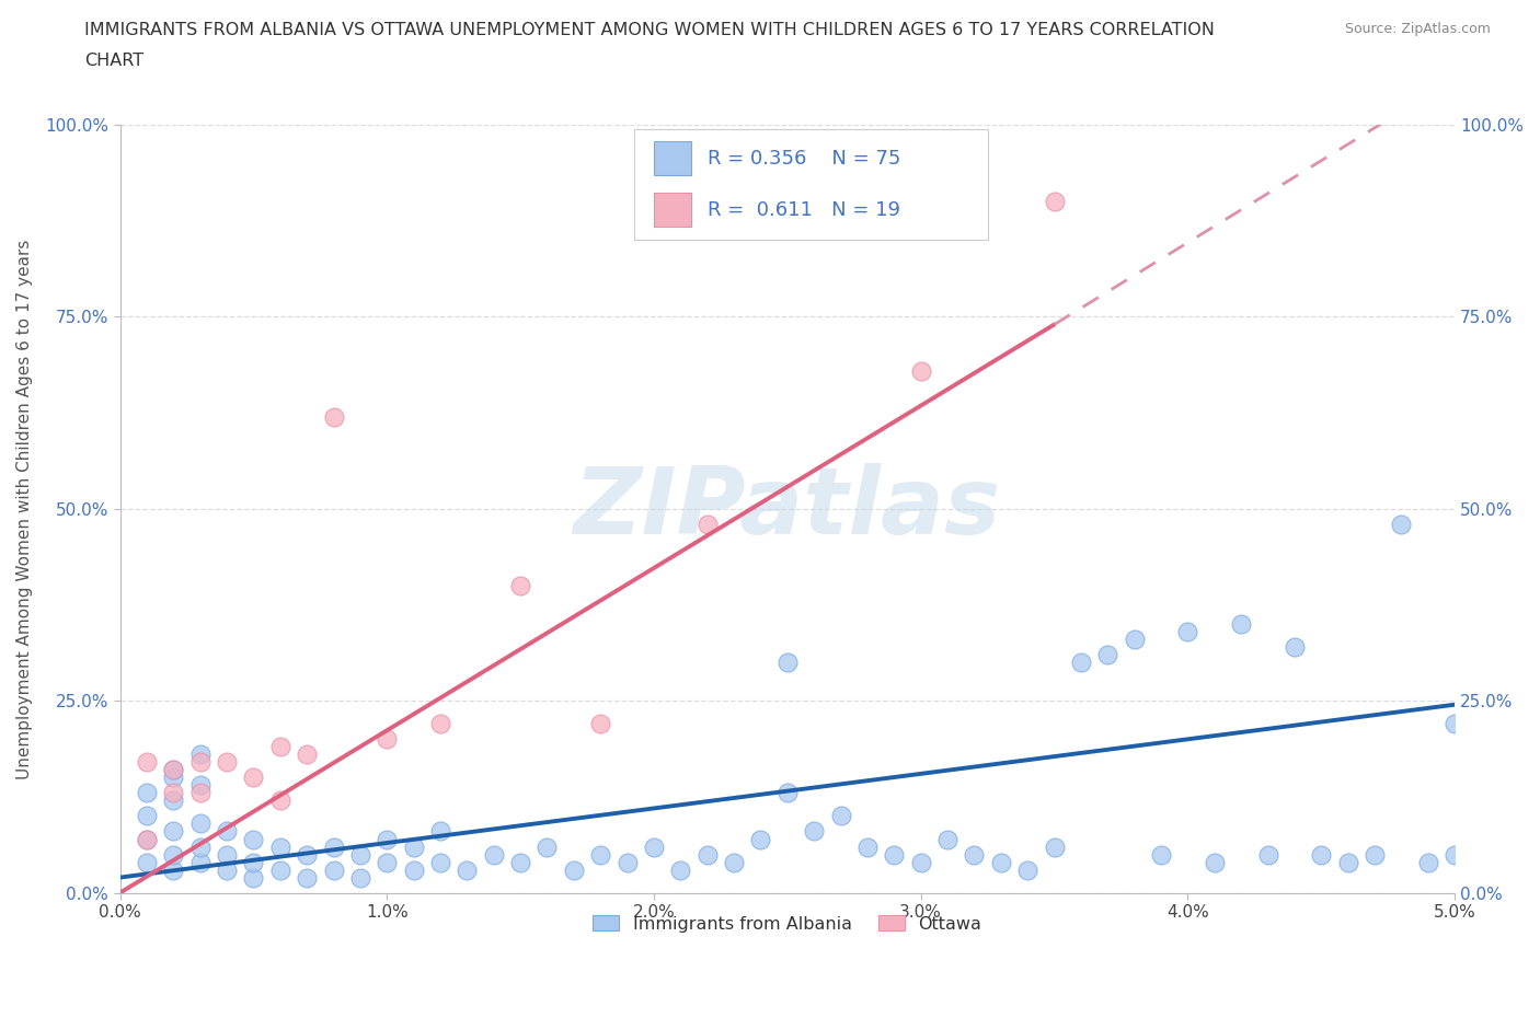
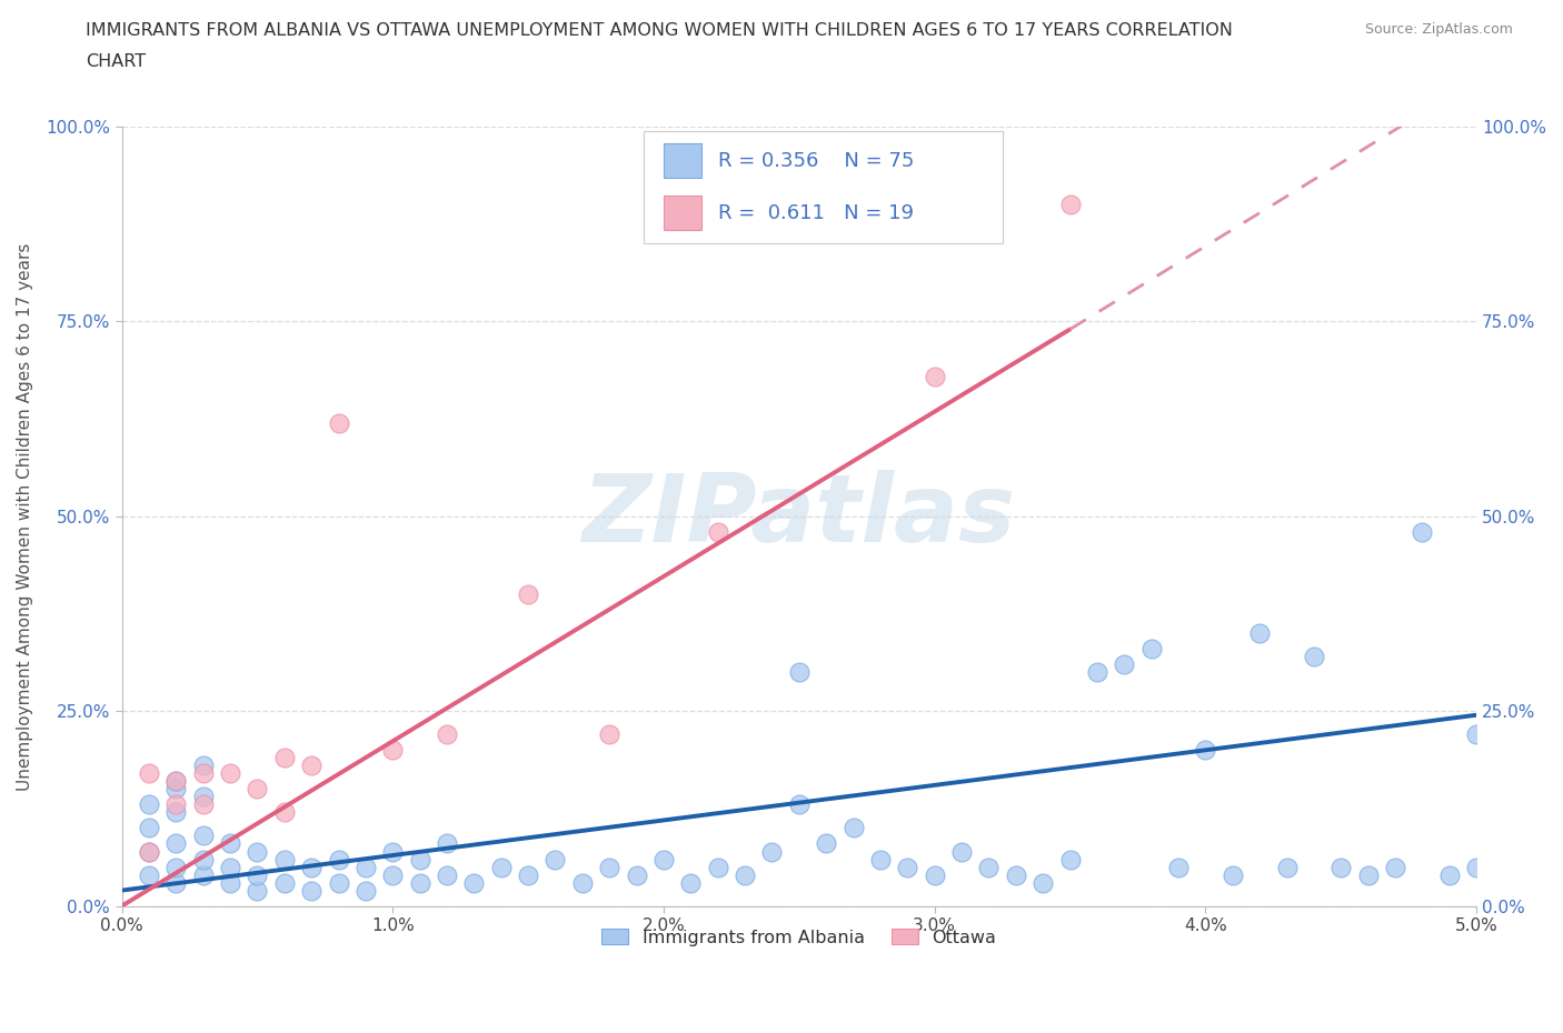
Immigrants from Albania/4.0%: 34% -> 20%
